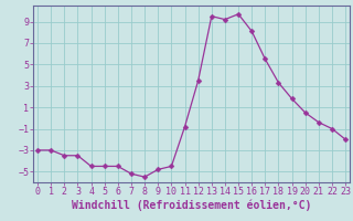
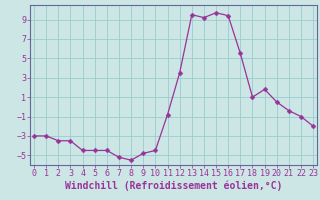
16: 8.1 -> 9.4
18: 3.3 -> 1.0
